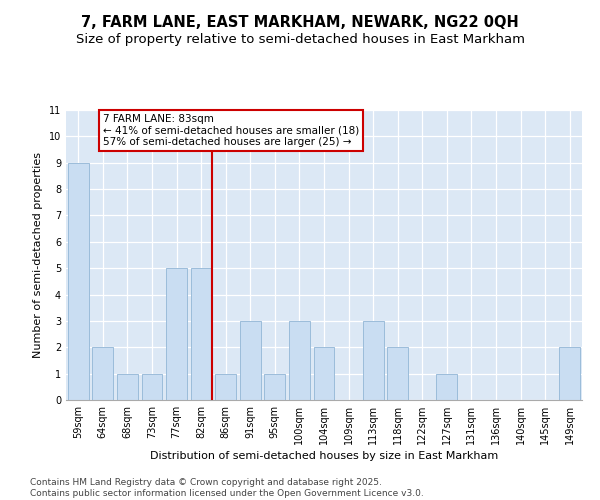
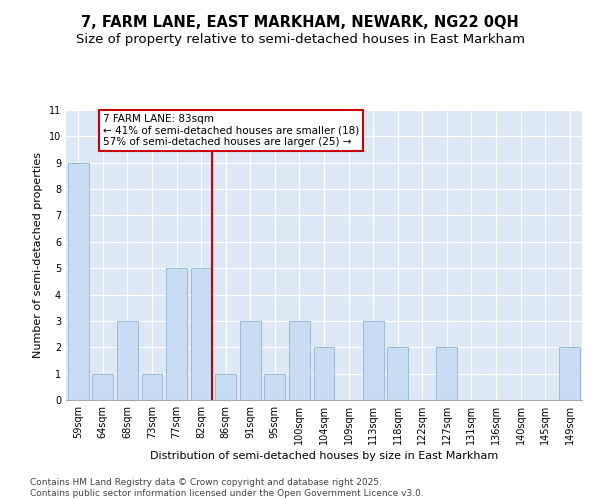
64sqm: 2 -> 1
68sqm: 1 -> 3
127sqm: 1 -> 2
